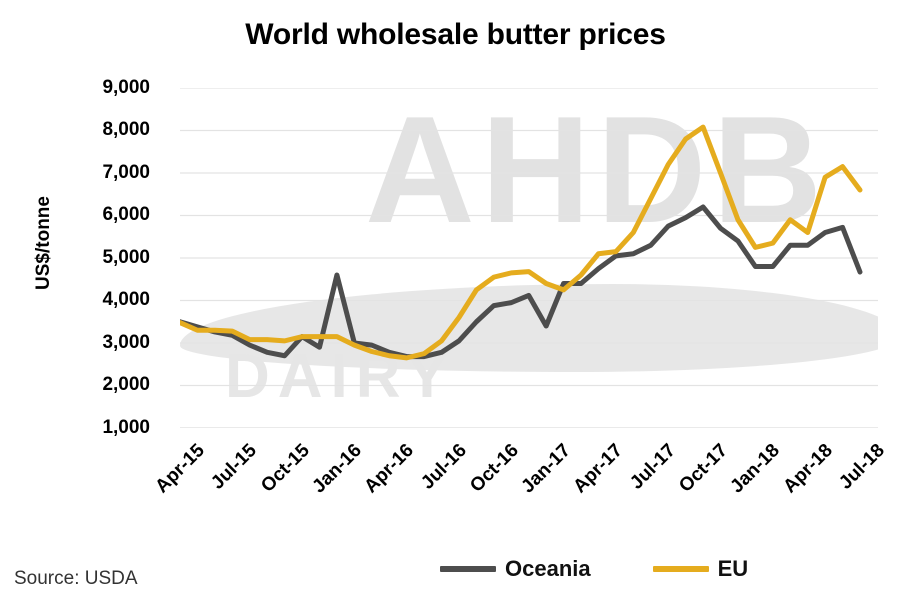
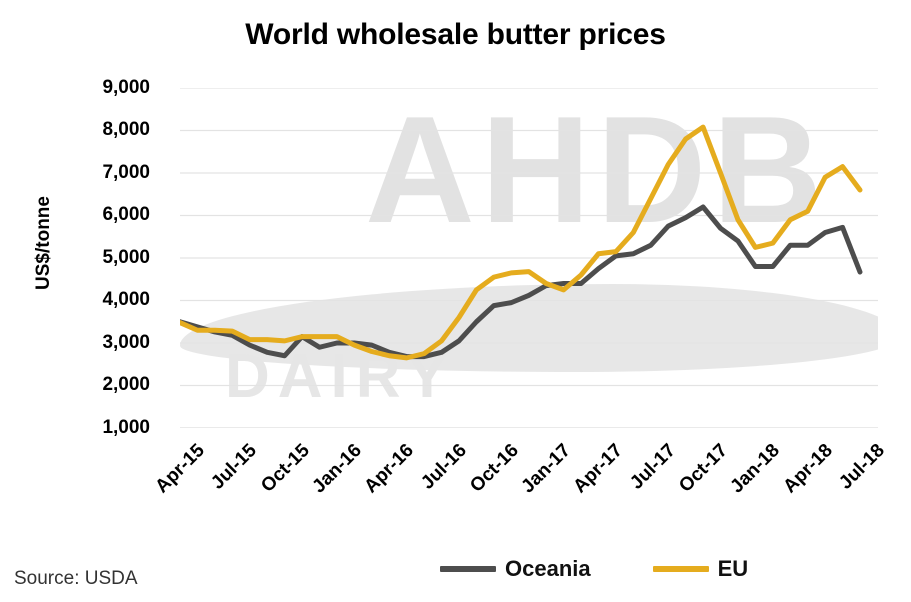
Oceania/Jan-16: 4600 -> 3000
Oceania/Jan-17: 3400 -> 4400
EU/Apr-18: 5600 -> 6100
